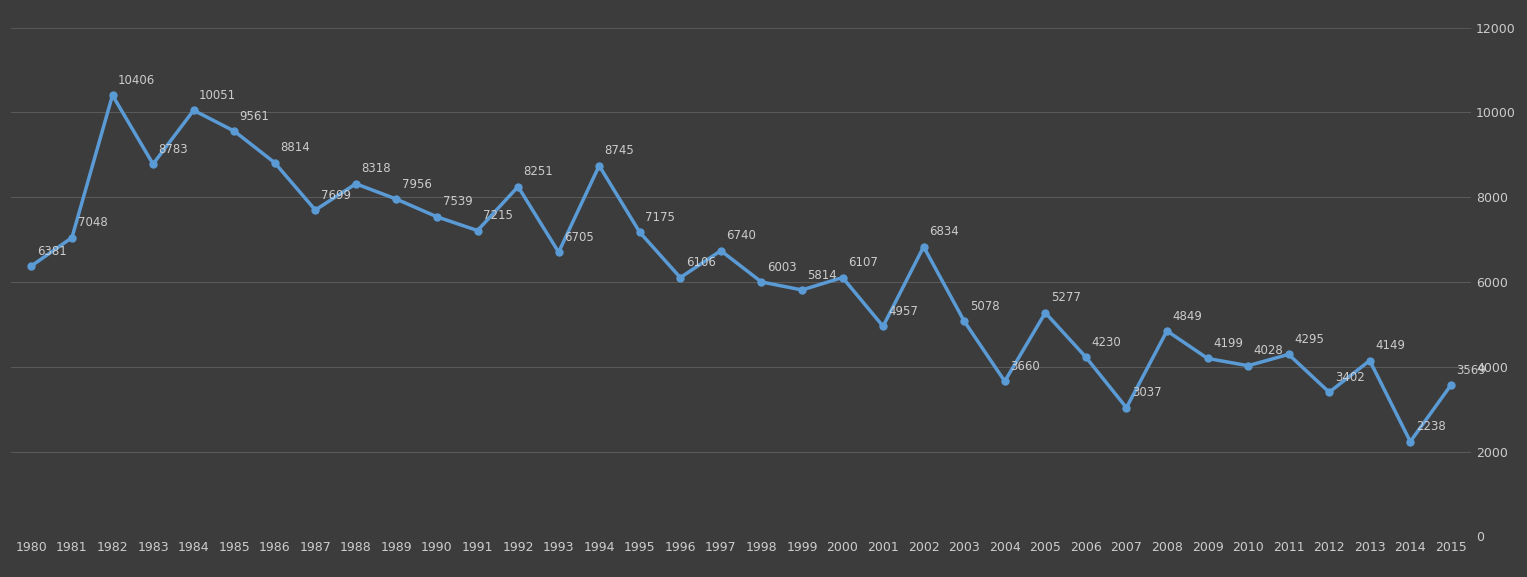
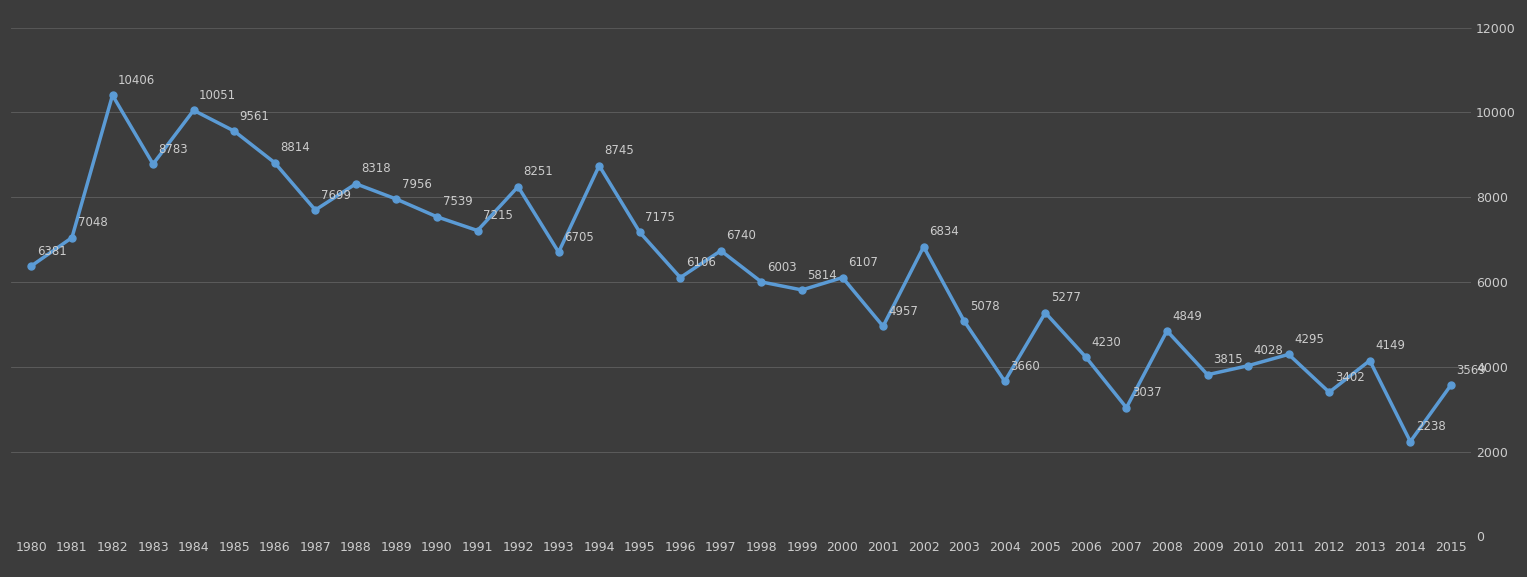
2009: 4199 -> 3815
